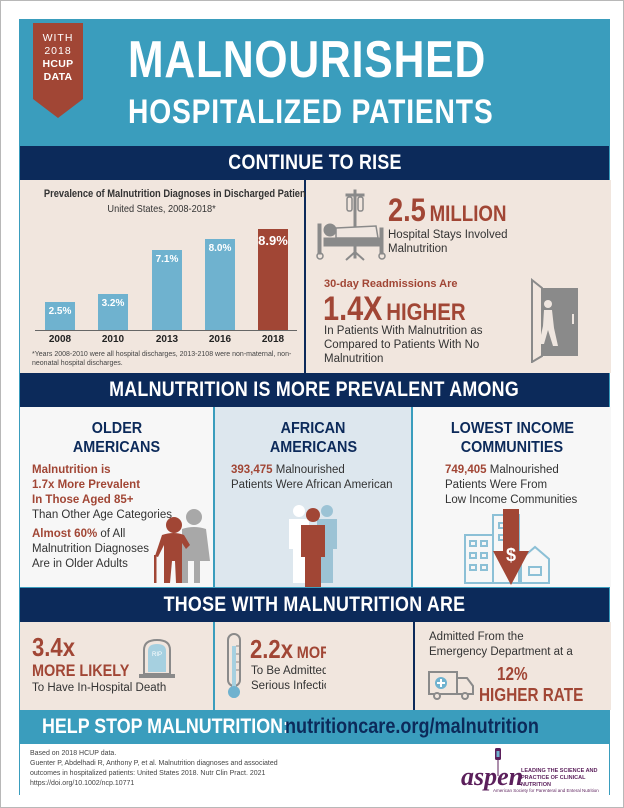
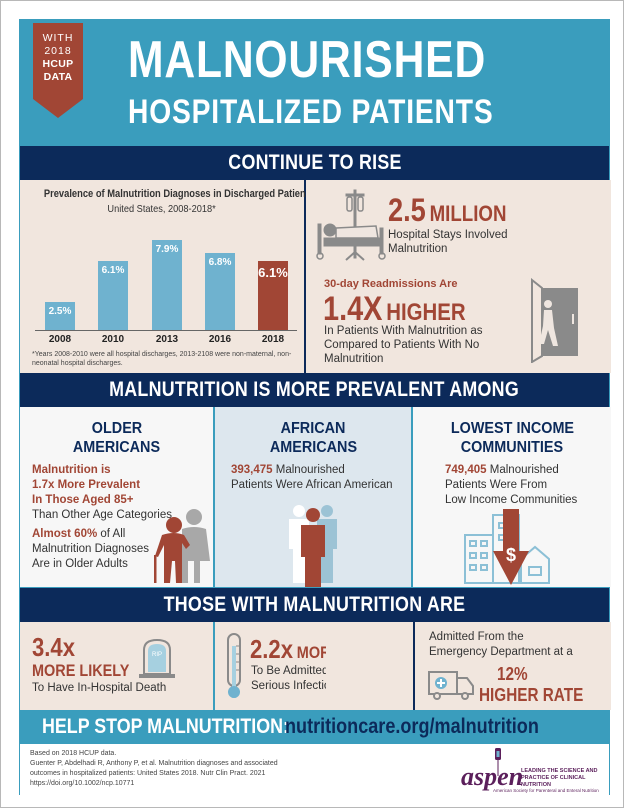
2010: 3.2% -> 6.1%
2013: 7.1% -> 7.9%
2016: 8.0% -> 6.8%
2018: 8.9% -> 6.1%
